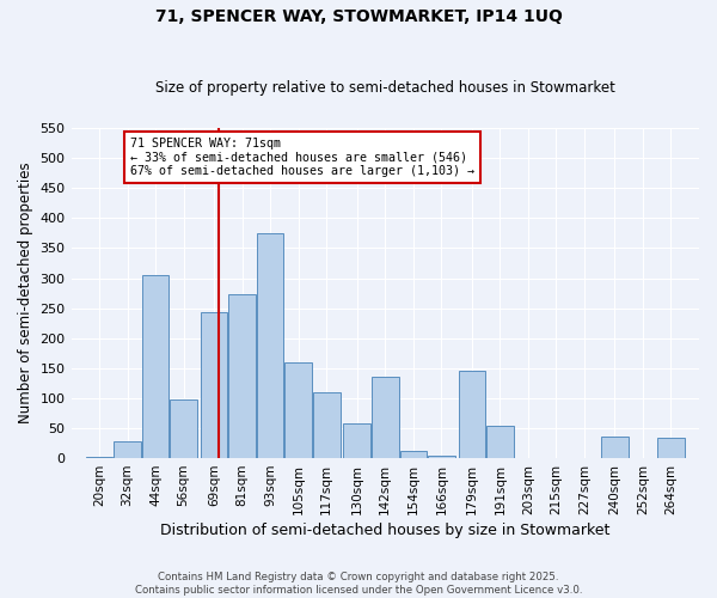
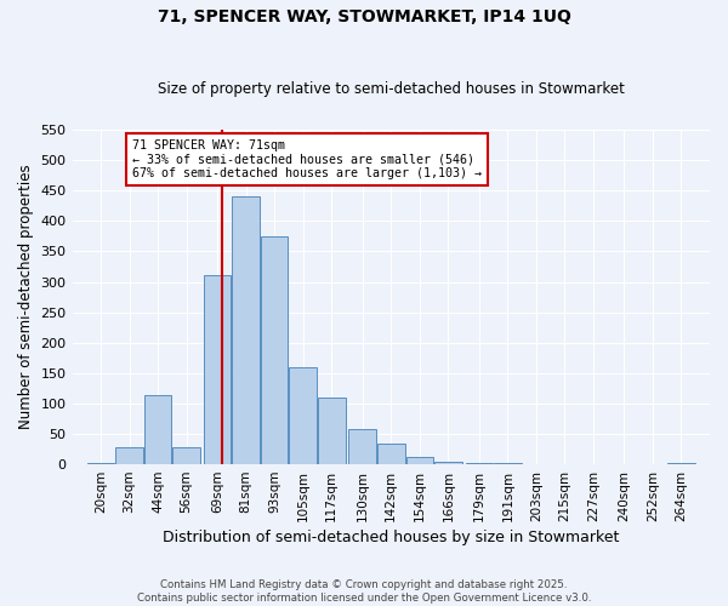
44sqm: 306 -> 113
56sqm: 98 -> 28
69sqm: 244 -> 310
81sqm: 274 -> 440
142sqm: 136 -> 35
179sqm: 146 -> 3
191sqm: 54 -> 3
240sqm: 36 -> 1
264sqm: 34 -> 3
